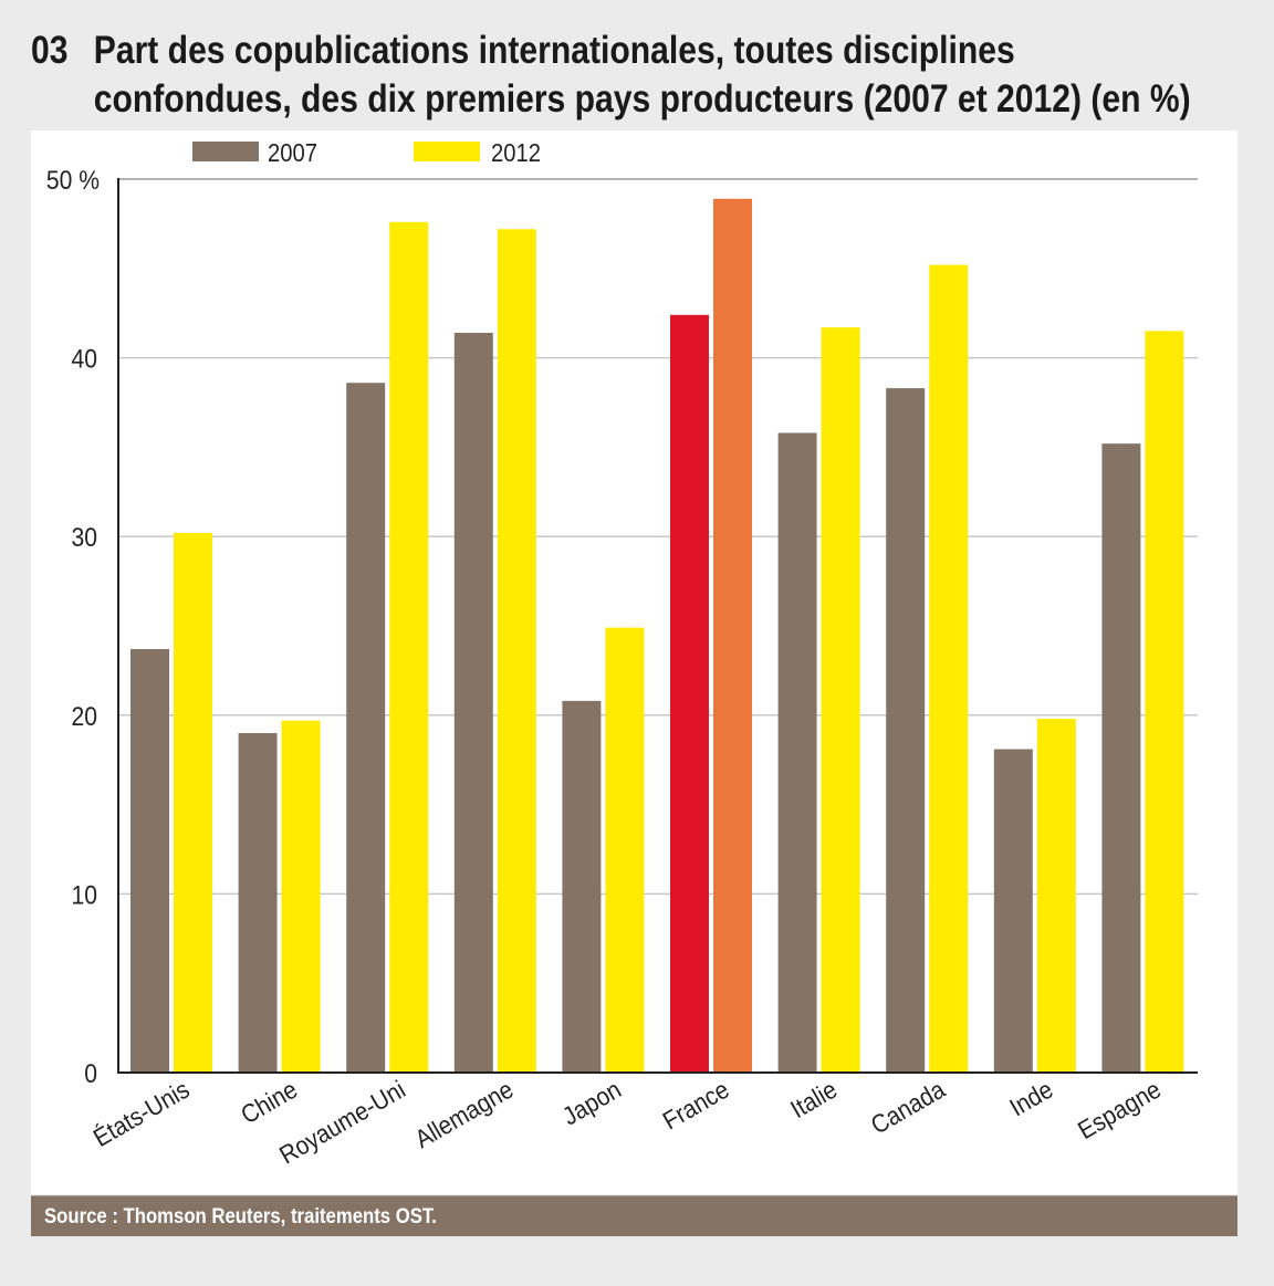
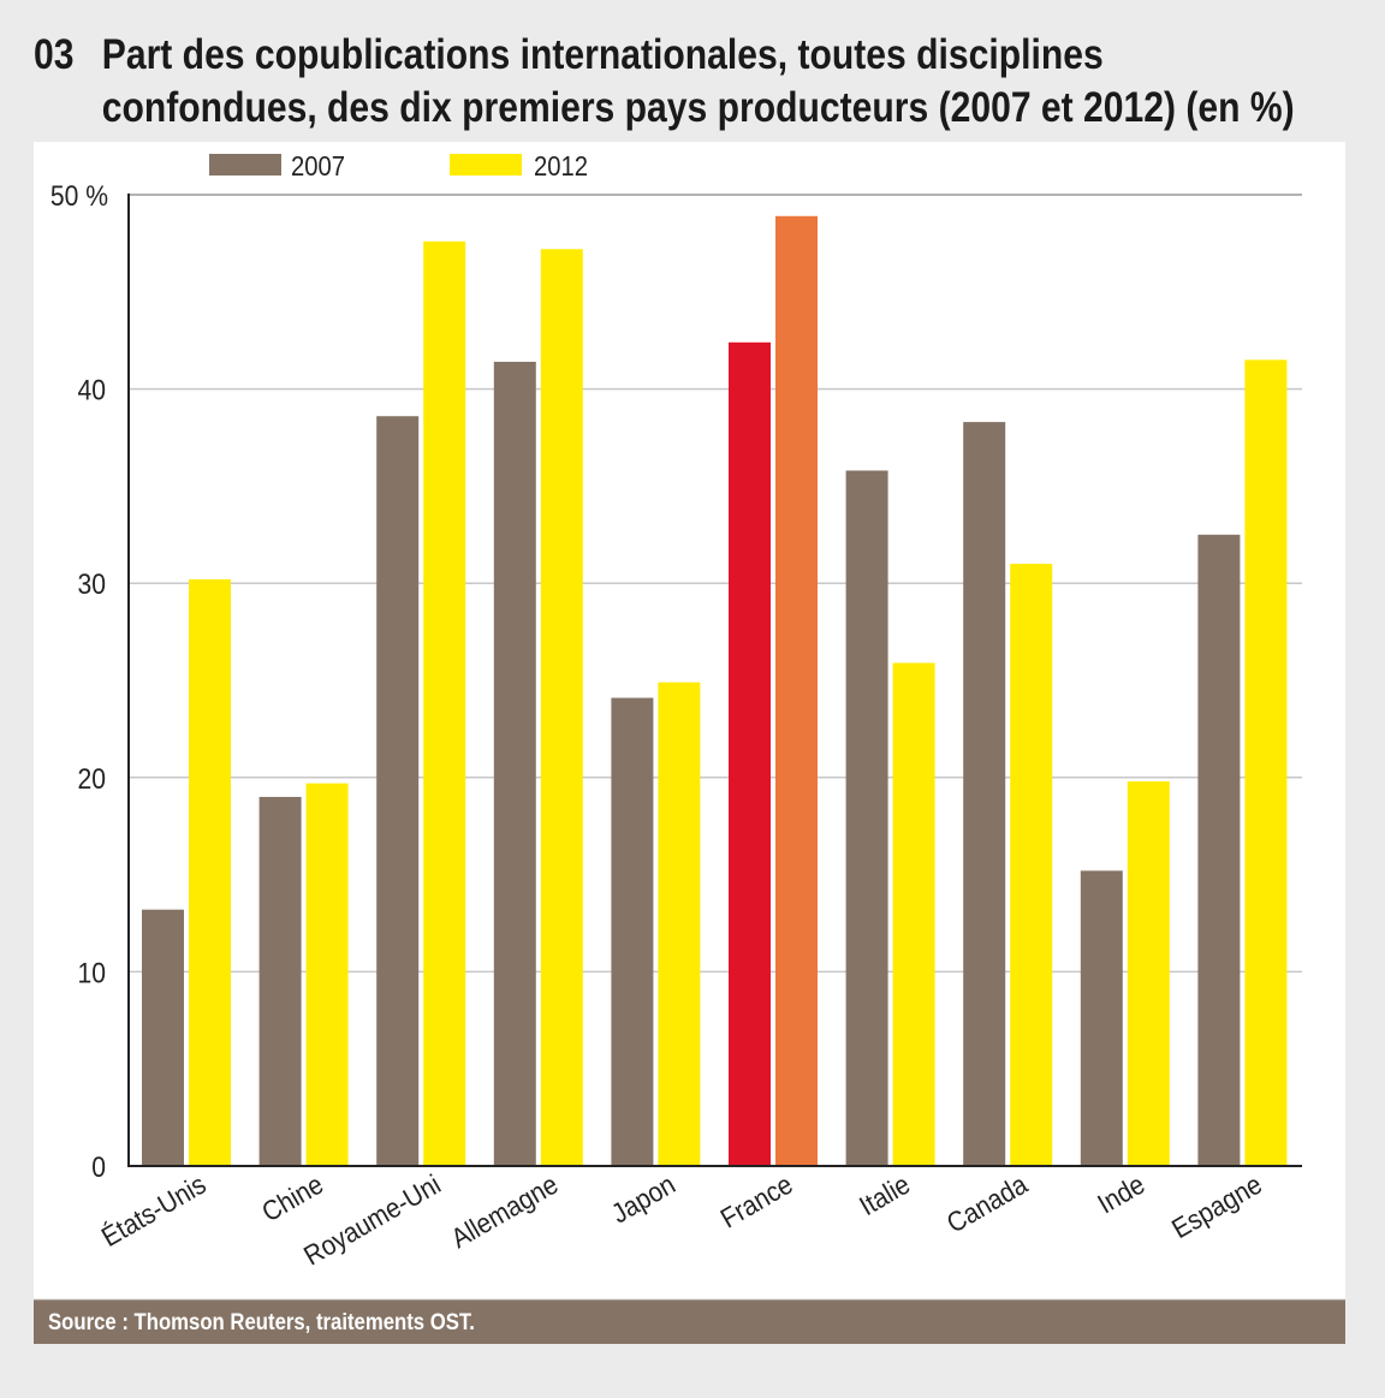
2007/États-Unis: 23.7 -> 13.2
2007/Japon: 20.8 -> 24.1
2012/Italie: 41.7 -> 25.9
2012/Canada: 45.2 -> 31.0
2007/Inde: 18.1 -> 15.2
2007/Espagne: 35.2 -> 32.5
